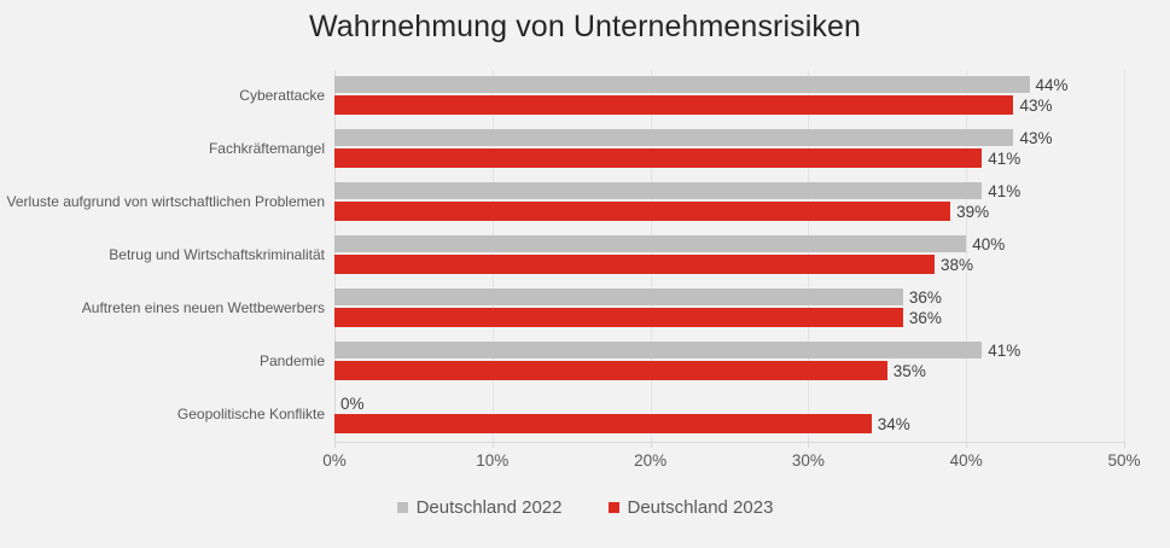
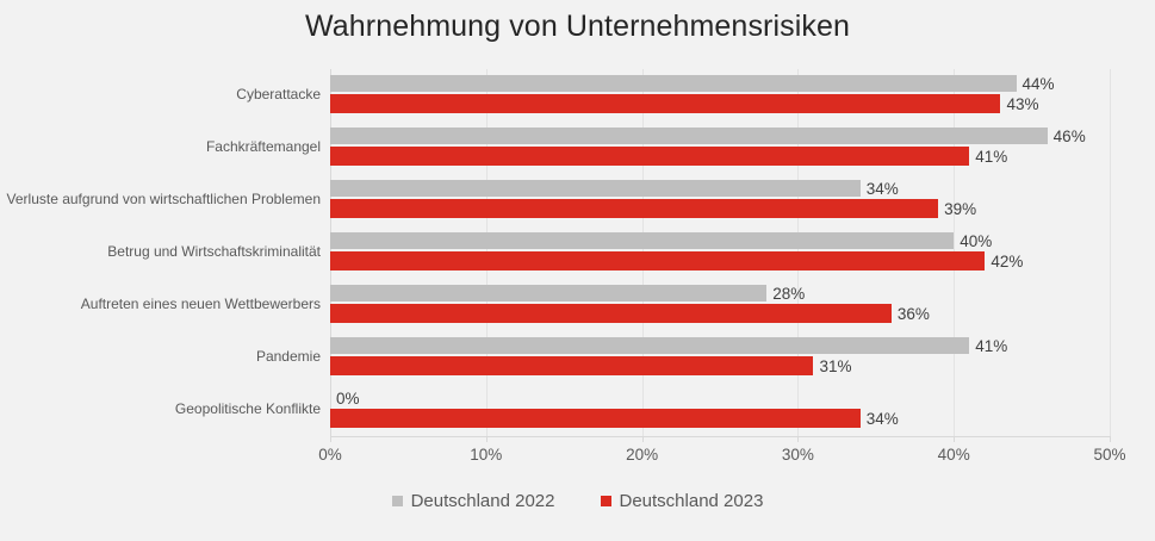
Deutschland 2022/Fachkräftemangel: 43% -> 46%
Deutschland 2022/Verluste aufgrund von wirtschaftlichen Problemen: 41% -> 34%
Deutschland 2023/Betrug und Wirtschaftskriminalität: 38% -> 42%
Deutschland 2022/Auftreten eines neuen Wettbewerbers: 36% -> 28%
Deutschland 2023/Pandemie: 35% -> 31%
